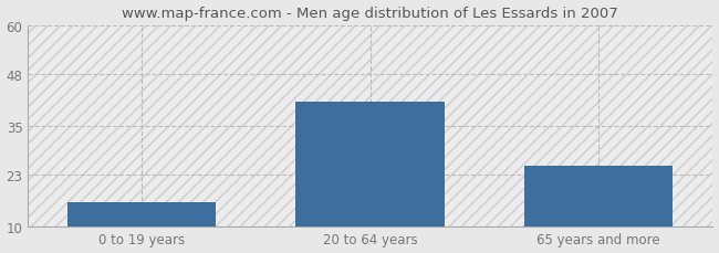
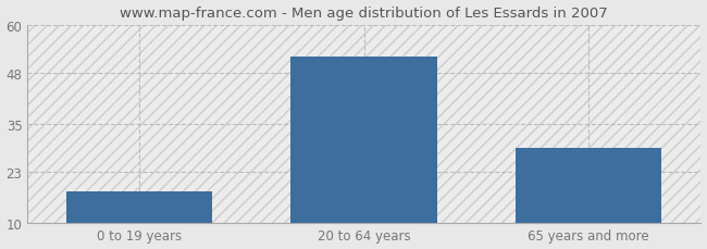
0 to 19 years: 16 -> 18
20 to 64 years: 41 -> 52
65 years and more: 25 -> 29
